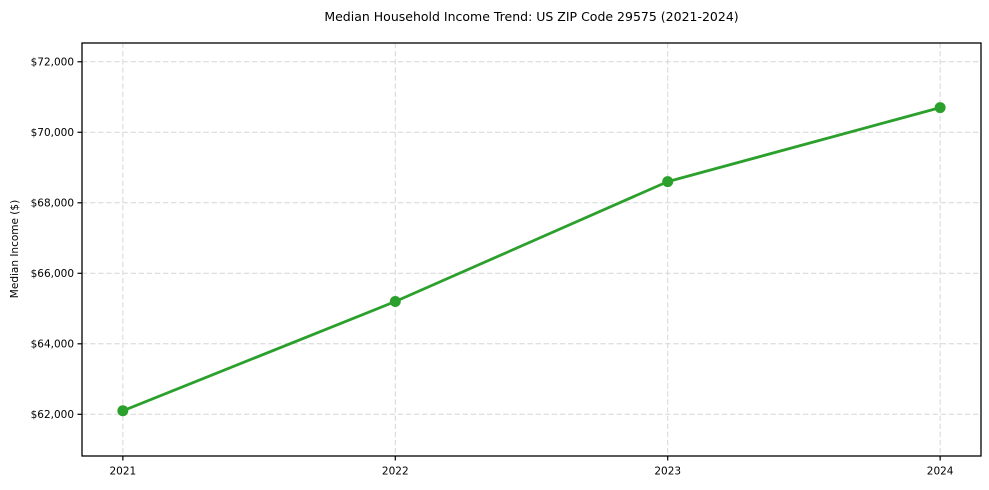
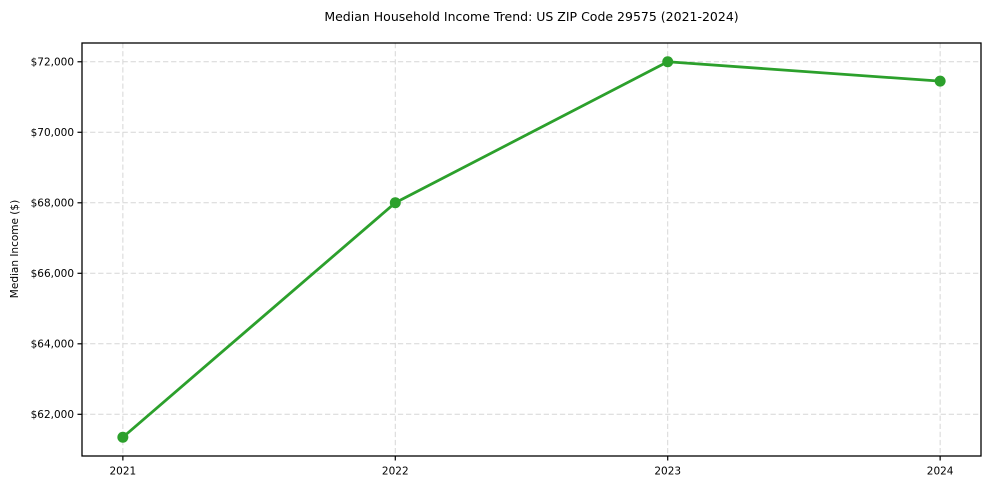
2021: $62100 -> $61400
2022: $65200 -> $68000
2023: $68600 -> $72000
2024: $70700 -> $71400
